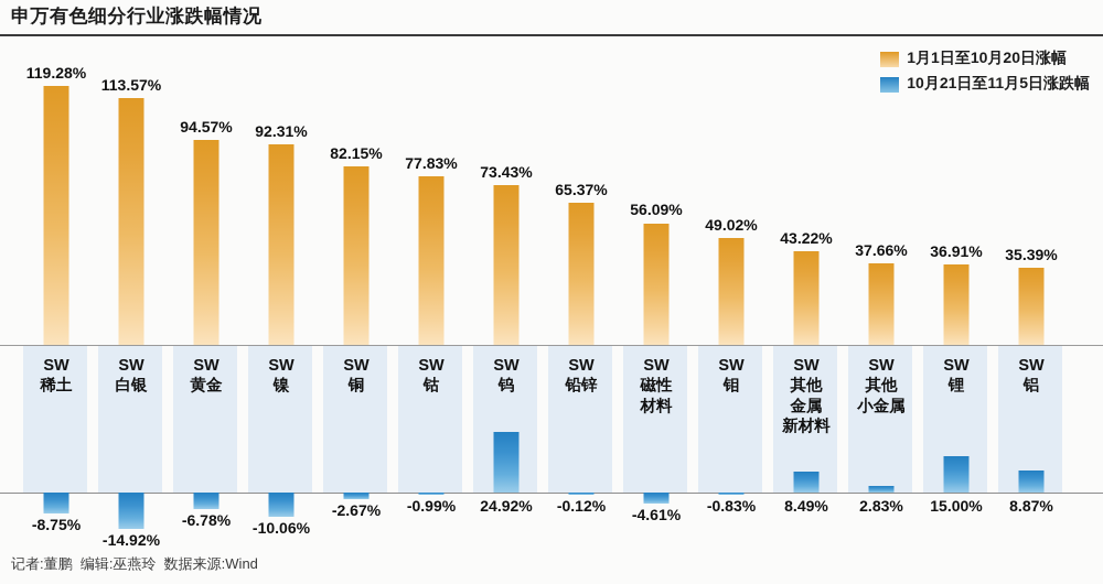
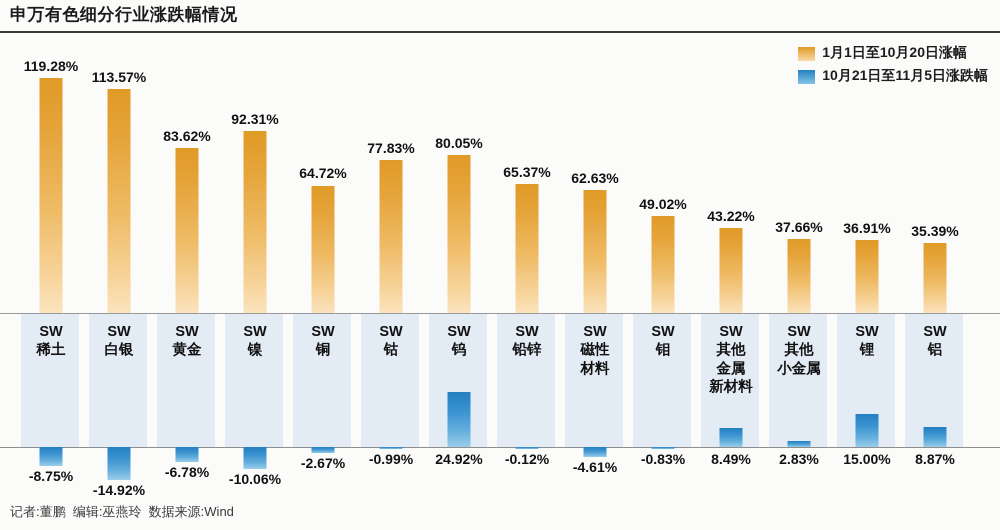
1月1日至10月20日涨幅/SW 黄金: 94.57% -> 83.62%
1月1日至10月20日涨幅/SW 铜: 82.15% -> 64.72%
1月1日至10月20日涨幅/SW 钨: 73.43% -> 80.05%
1月1日至10月20日涨幅/SW 磁性 材料: 56.09% -> 62.63%
